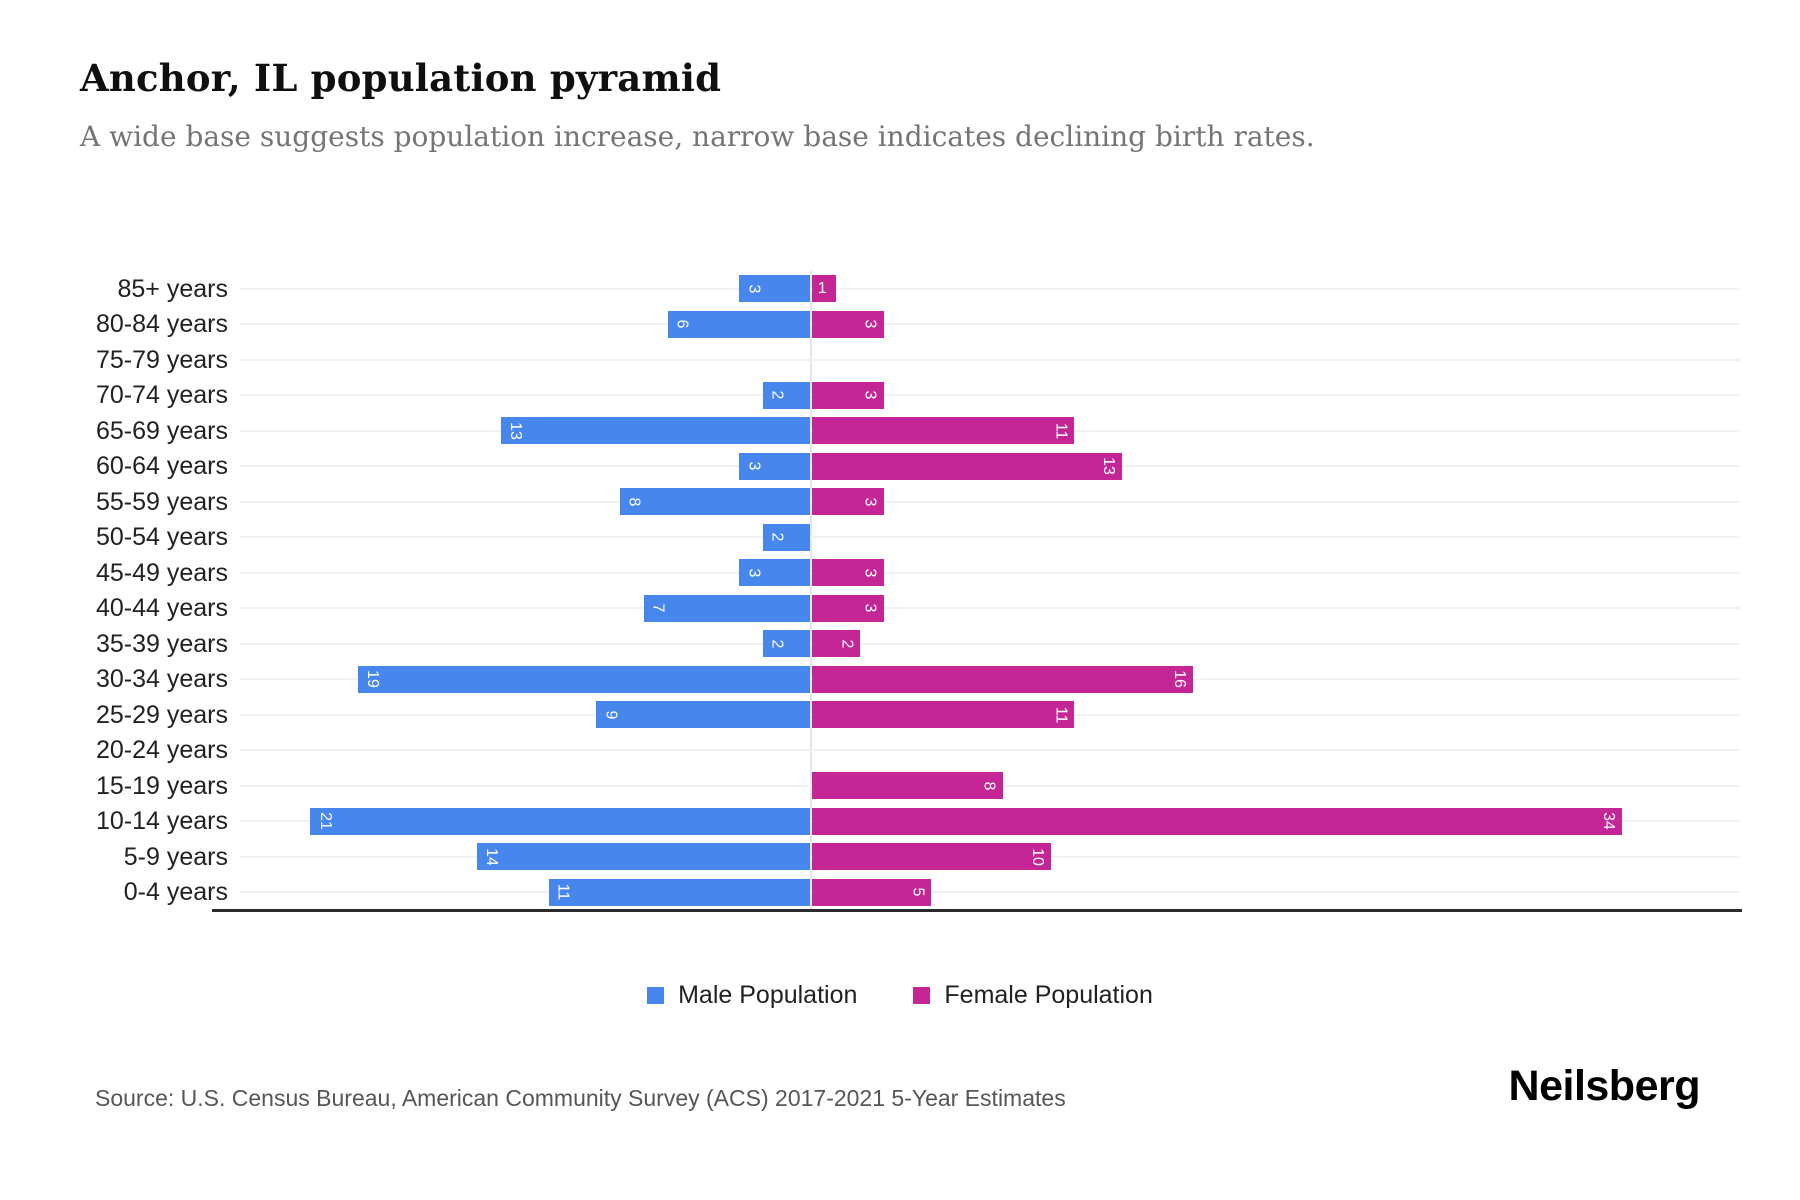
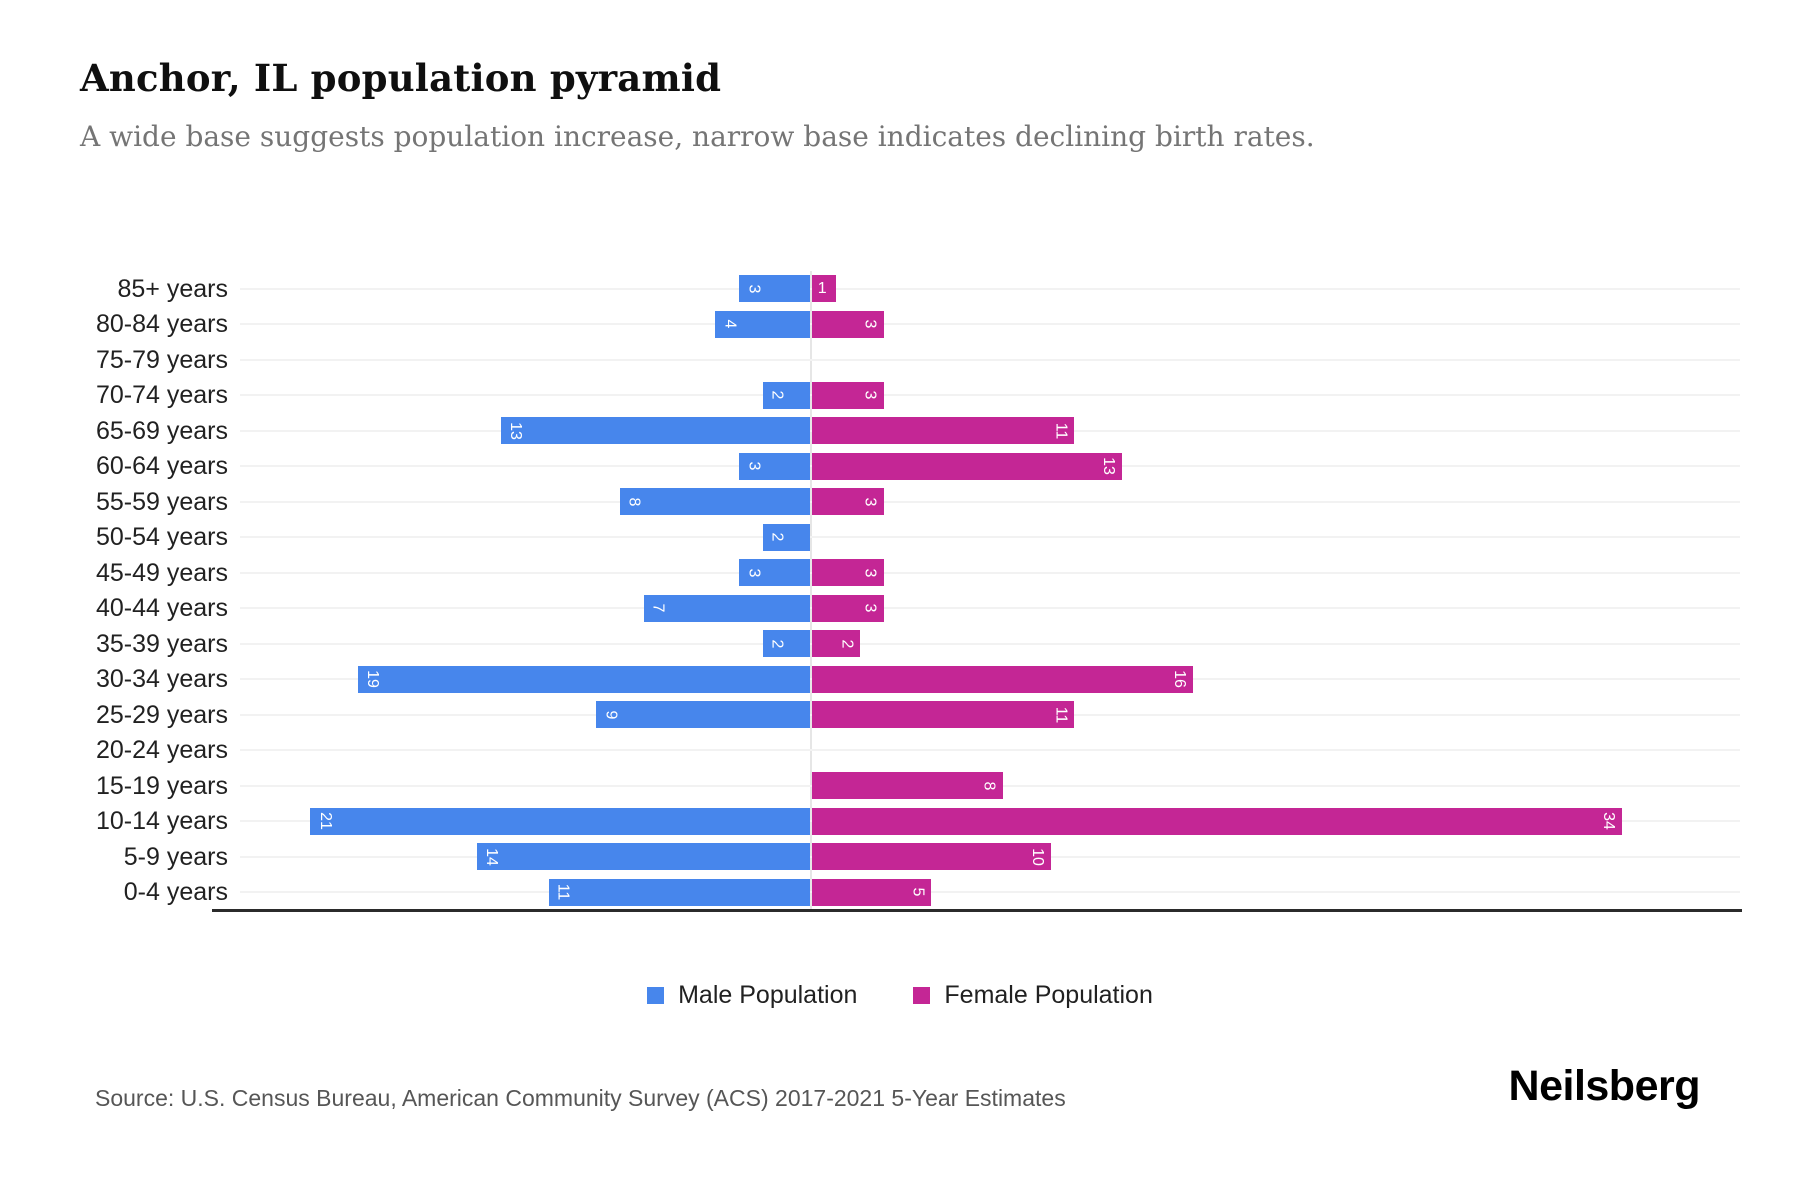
Male Population/80-84 years: 6 -> 4
